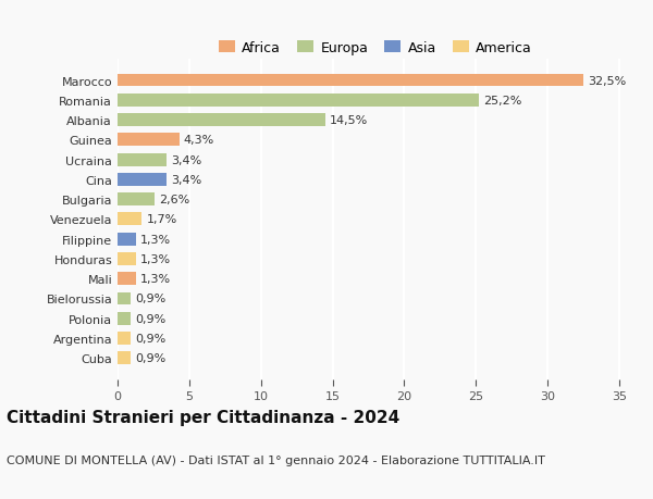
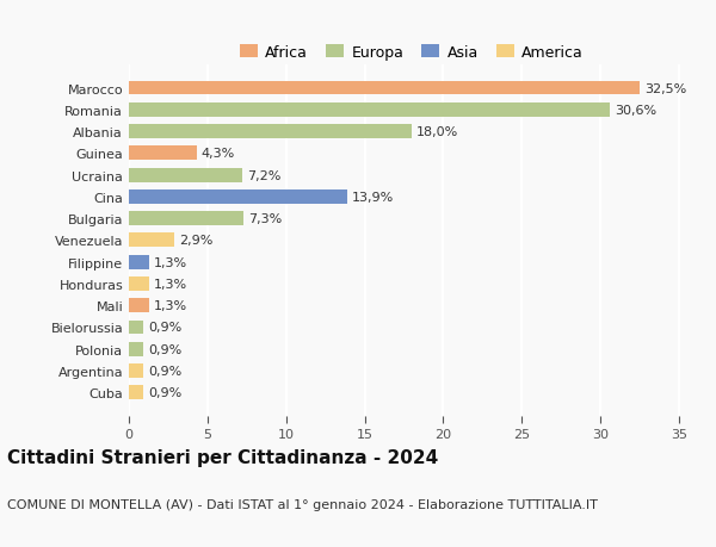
Romania: 25,2% -> 30,6%
Albania: 14,5% -> 18,0%
Ucraina: 3,4% -> 7,2%
Cina: 3,4% -> 13,9%
Bulgaria: 2,6% -> 7,3%
Venezuela: 1,7% -> 2,9%
